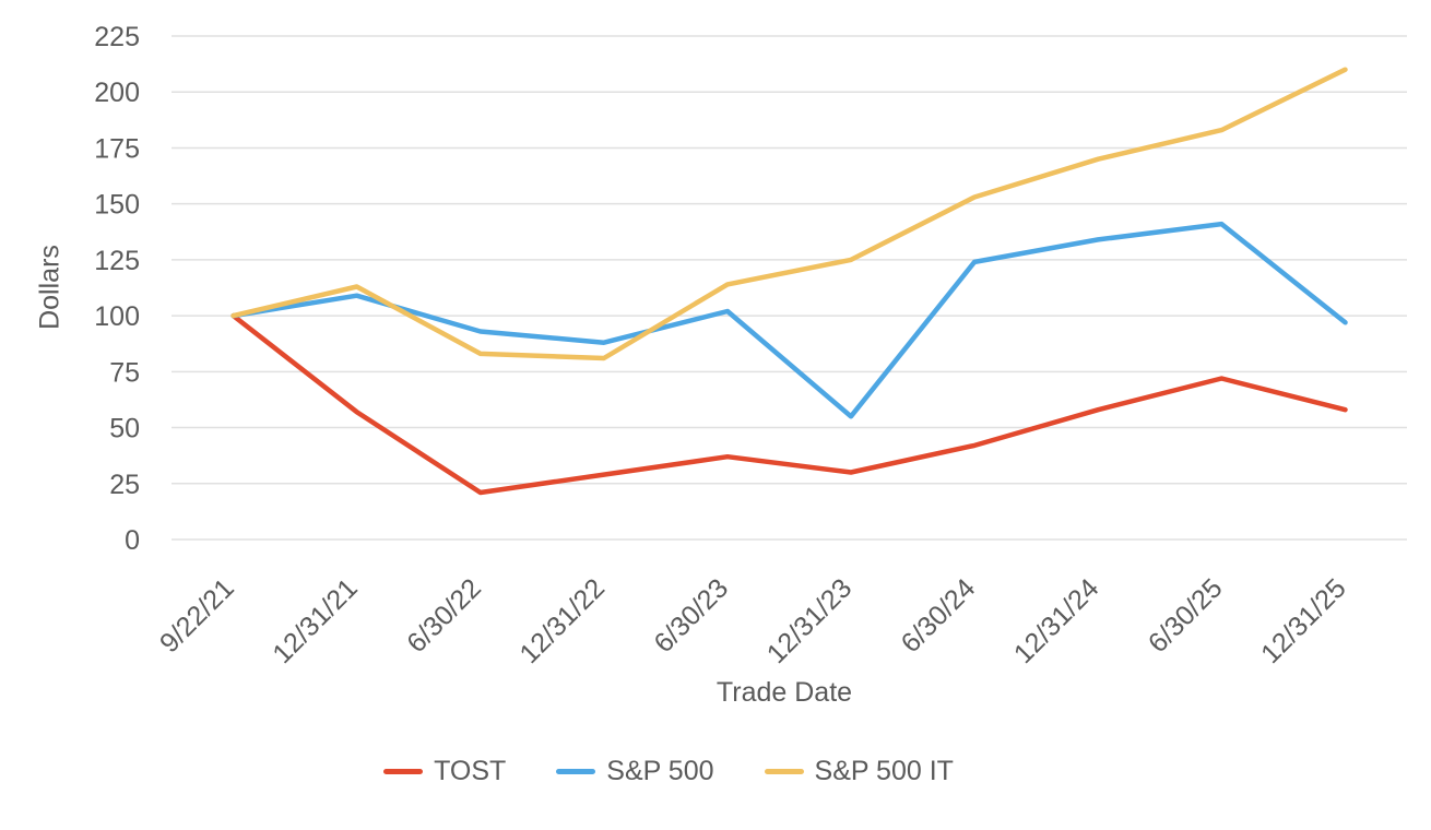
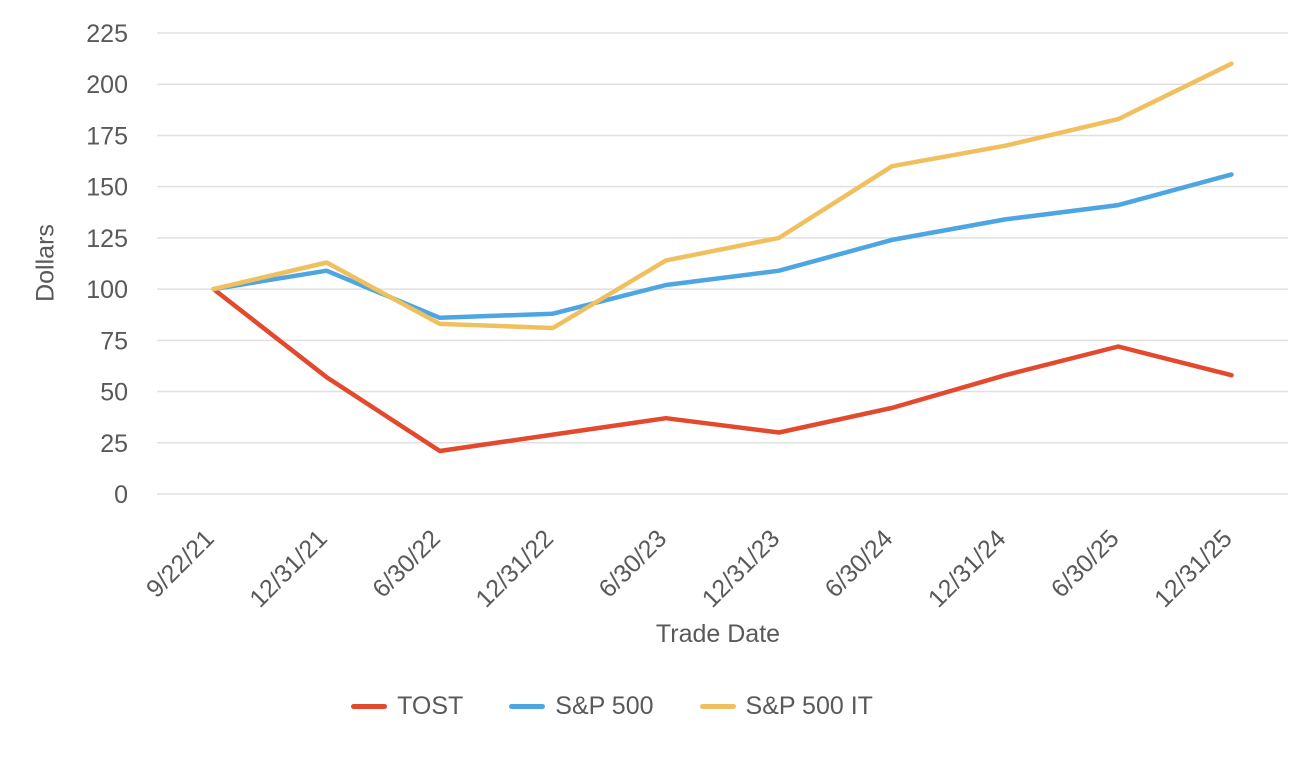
S&P 500/6/30/22: 93 -> 86
S&P 500/12/31/23: 55 -> 109
S&P 500 IT/6/30/24: 153 -> 160
S&P 500/12/31/25: 97 -> 156
